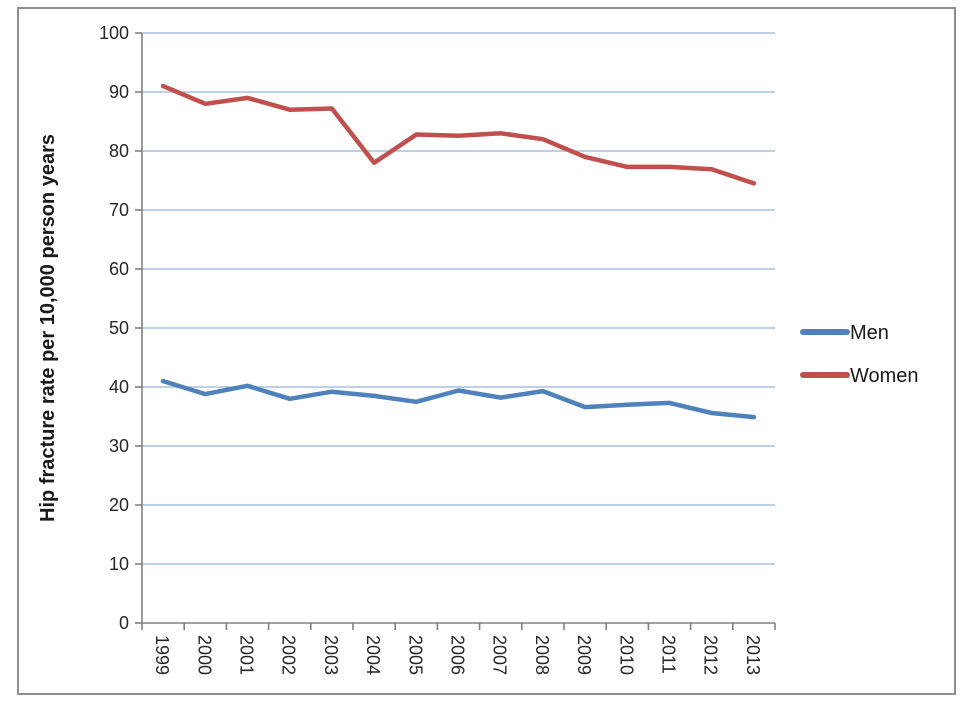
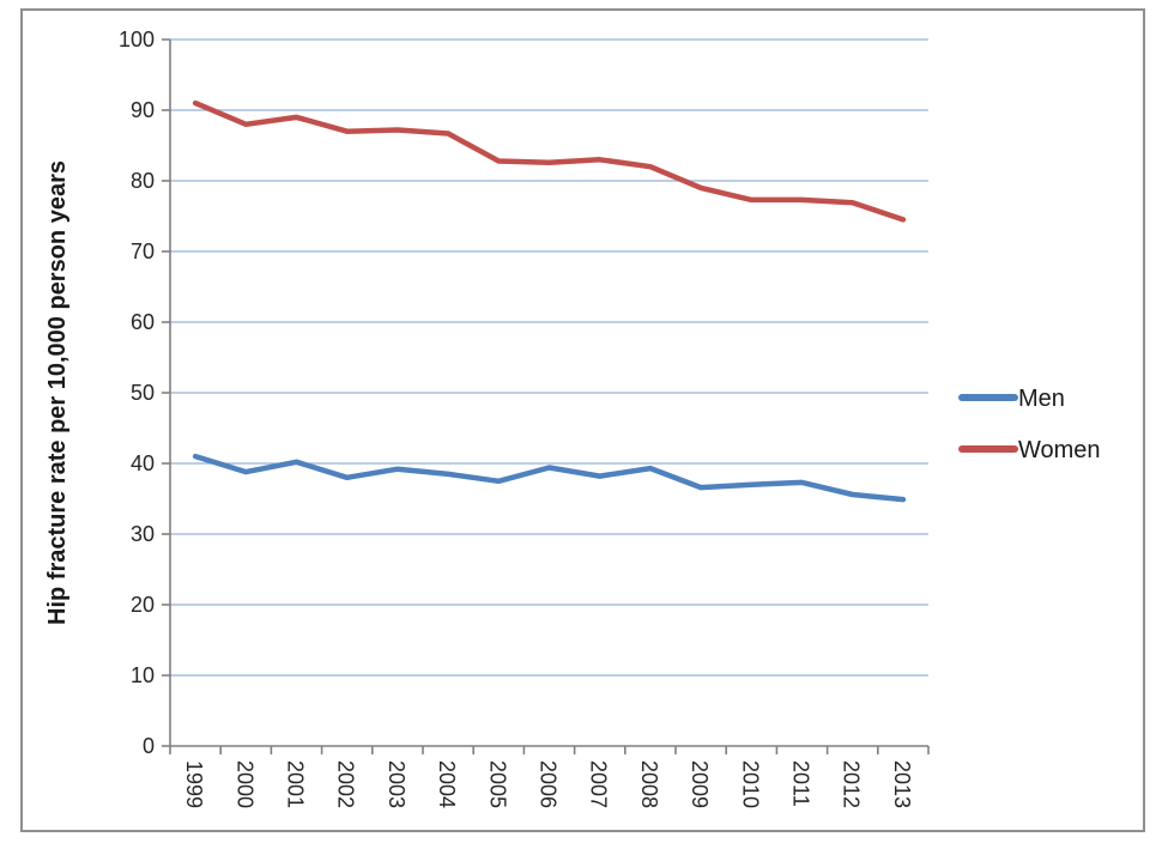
Women/2004: 78 -> 87
